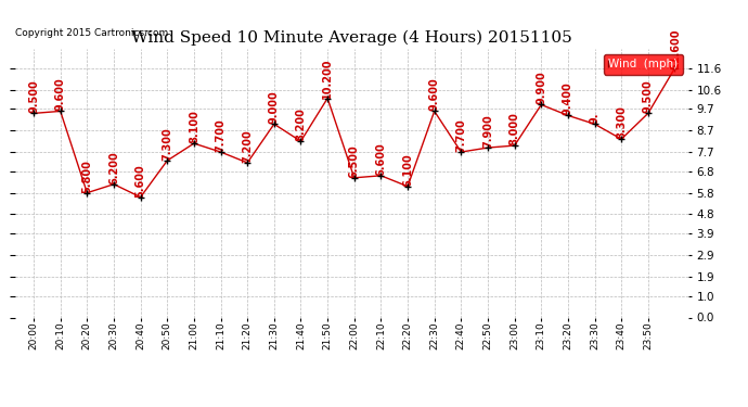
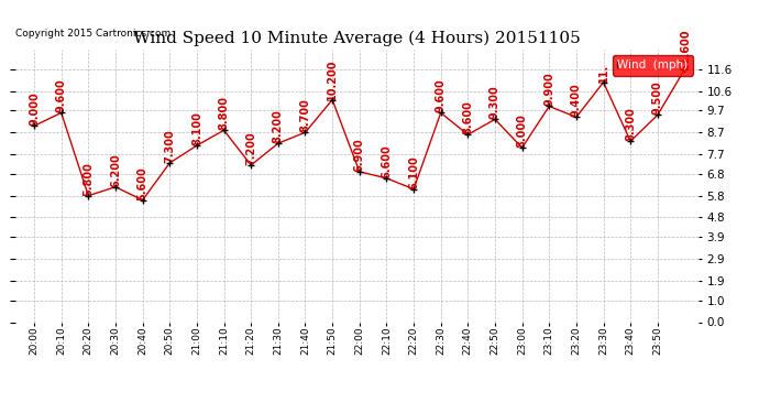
20:00: 9.500 -> 9.000
21:10: 7.700 -> 8.800
21:30: 9.000 -> 8.200
21:40: 8.200 -> 8.700
22:00: 6.500 -> 6.900
22:40: 7.700 -> 8.600
22:50: 7.900 -> 9.300
23:30: 9. -> 11.
